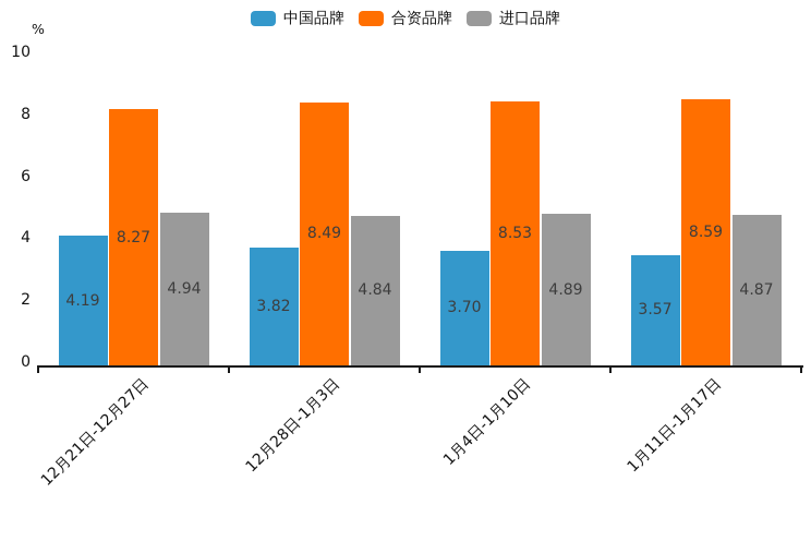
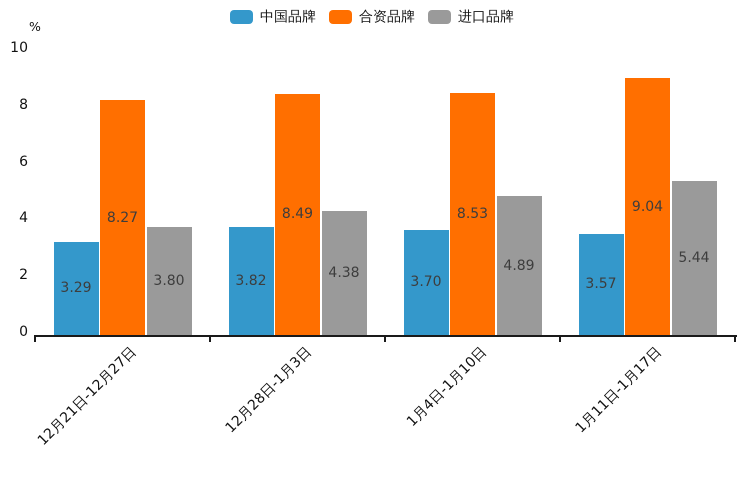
中国品牌/12月21日-12月27日: 4.19 -> 3.29
进口品牌/12月21日-12月27日: 4.94 -> 3.80
进口品牌/12月28日-1月3日: 4.84 -> 4.38
合资品牌/1月11日-1月17日: 8.59 -> 9.04
进口品牌/1月11日-1月17日: 4.87 -> 5.44
